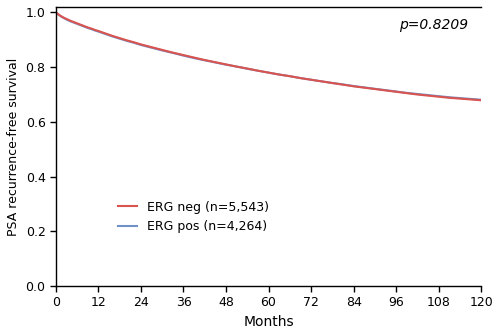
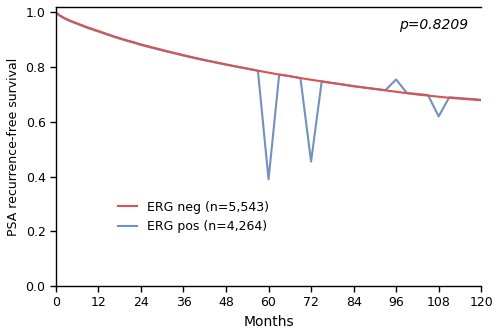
ERG pos (n=4,264)/60: 0.780 -> 0.390
ERG pos (n=4,264)/72: 0.754 -> 0.455
ERG pos (n=4,264)/96: 0.711 -> 0.755
ERG pos (n=4,264)/108: 0.694 -> 0.620
